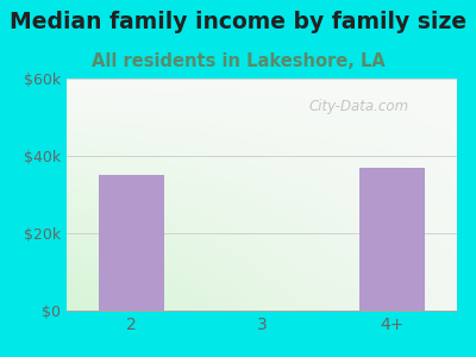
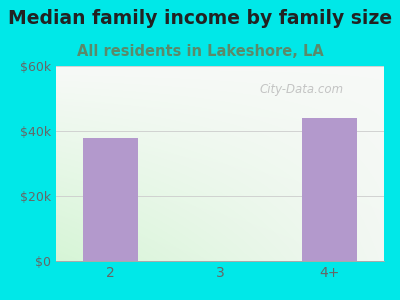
2: $35k -> $38k
4+: $37k -> $44k
